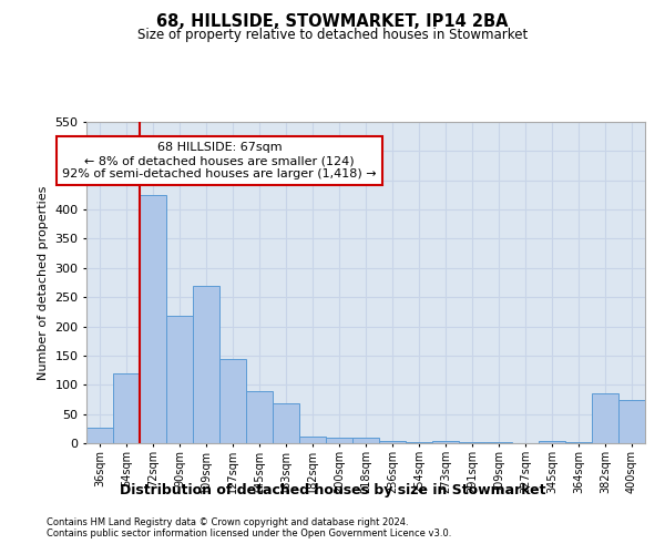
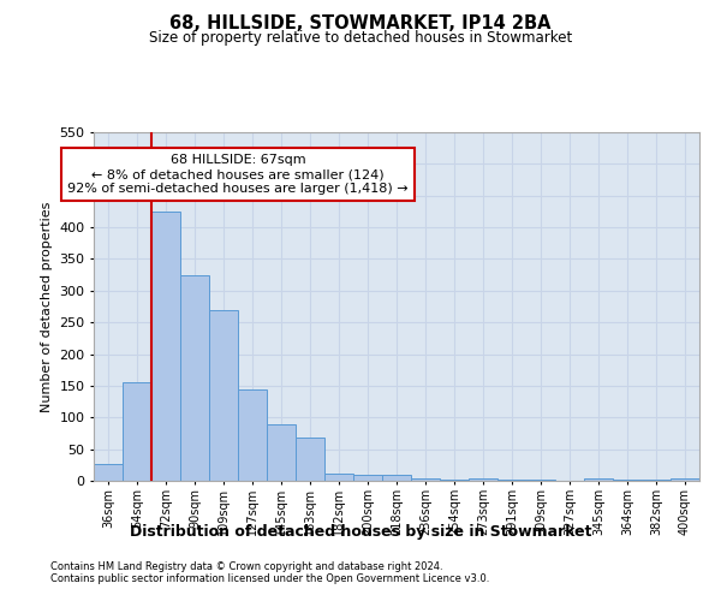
54sqm: 120 -> 155
90sqm: 218 -> 325
382sqm: 86 -> 1
400sqm: 74 -> 4
